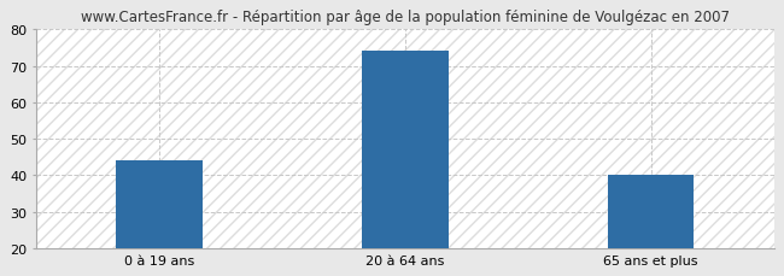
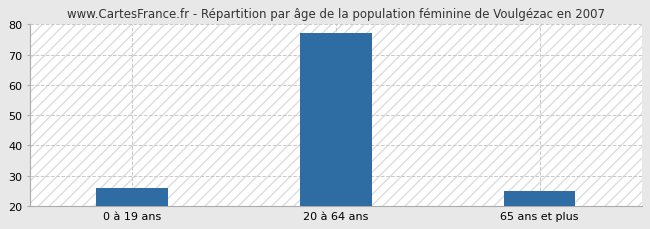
0 à 19 ans: 44 -> 26
20 à 64 ans: 74 -> 77
65 ans et plus: 40 -> 25
